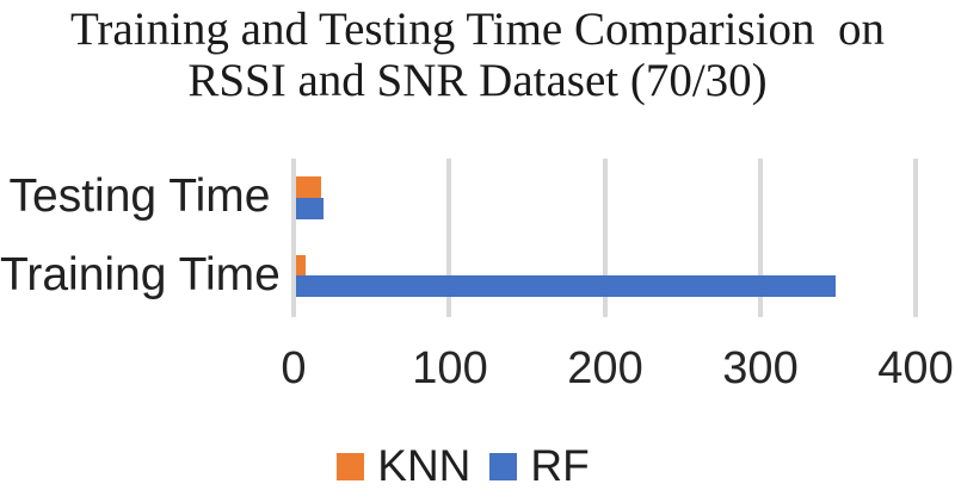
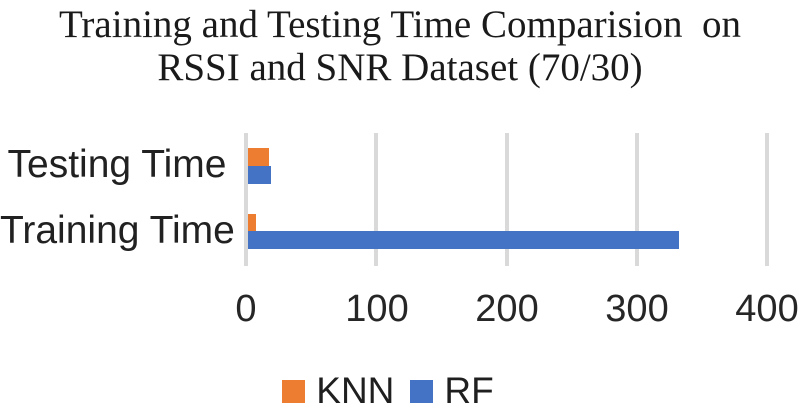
RF/Training Time: 347 -> 331
